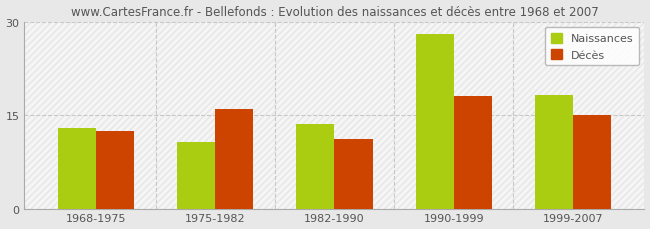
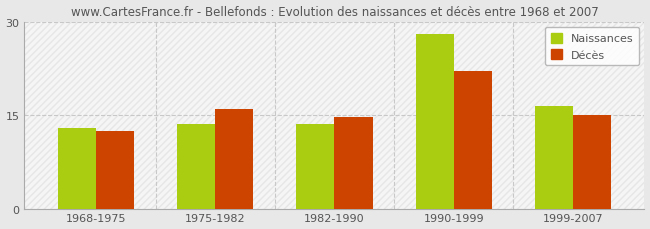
Naissances/1975-1982: 10.6 -> 13.5
Décès/1982-1990: 11.2 -> 14.7
Décès/1990-1999: 18.0 -> 22.0
Naissances/1999-2007: 18.2 -> 16.5
